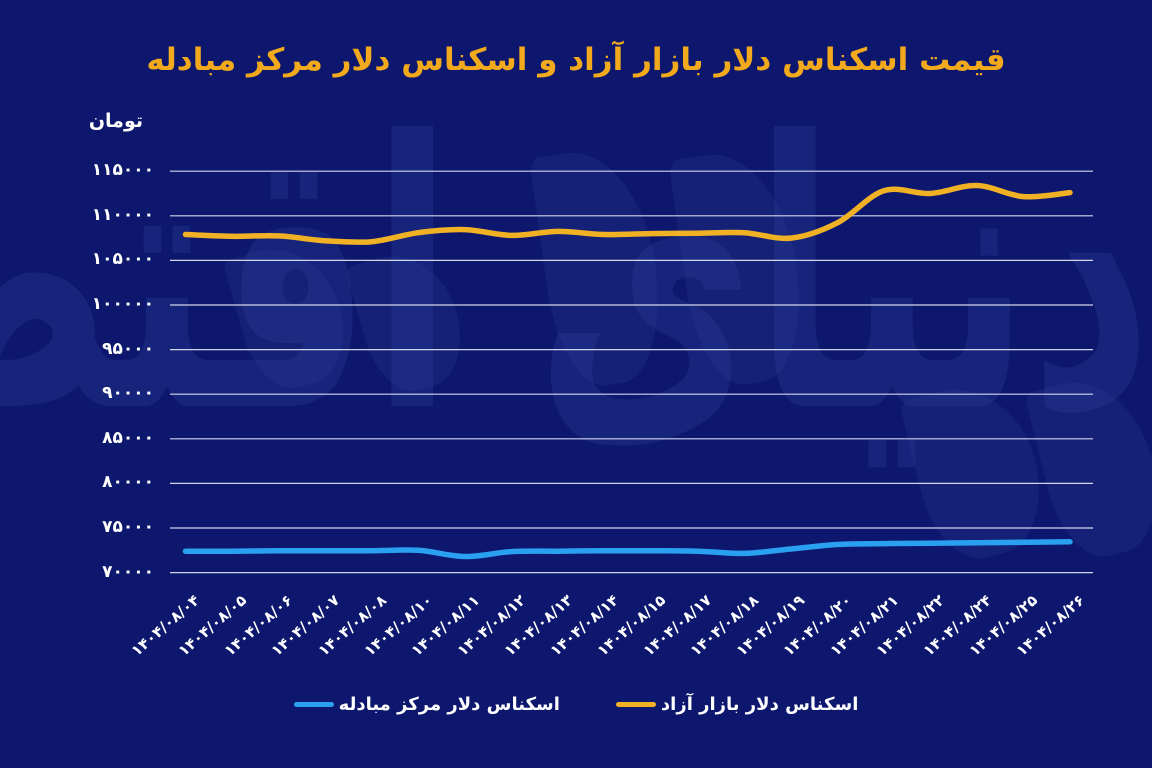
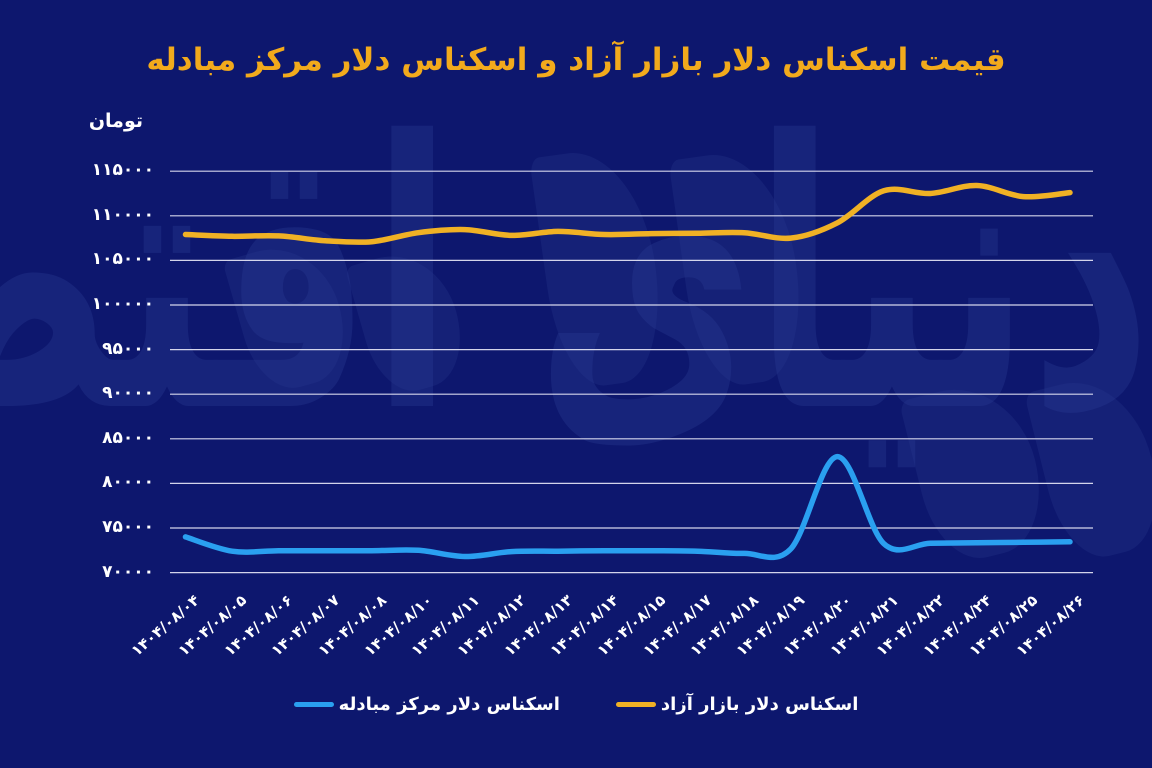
اسکناس دلار مرکز مبادله/۱۴۰۴/۰۸/۰۴: 72000 -> 74000
اسکناس دلار مرکز مبادله/۱۴۰۴/۰۸/۲۰: 73000 -> 83000
